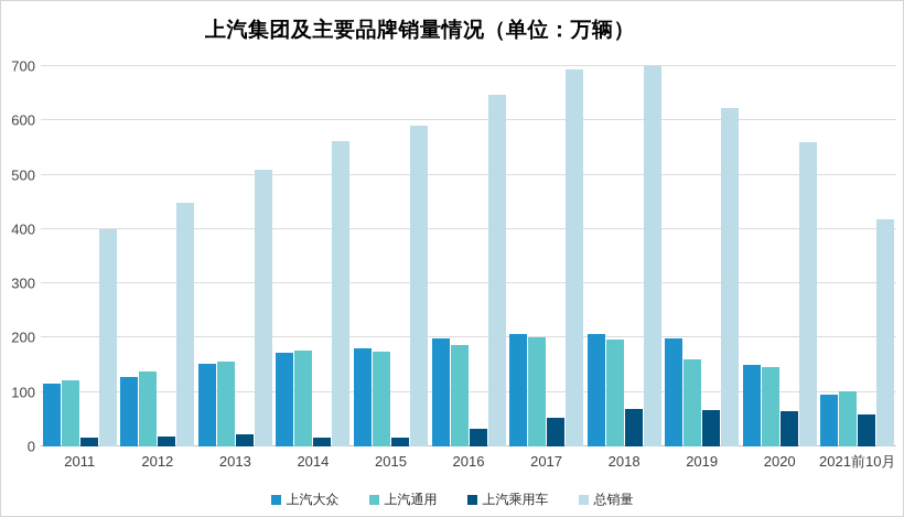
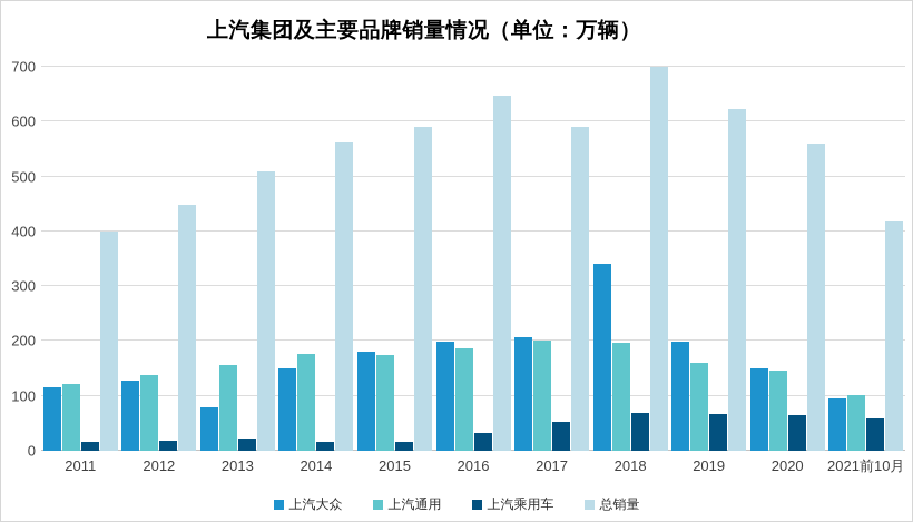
上汽大众/2013: 150 -> 80
上汽大众/2014: 170 -> 150
总销量/2017: 690 -> 590
上汽大众/2018: 210 -> 340
